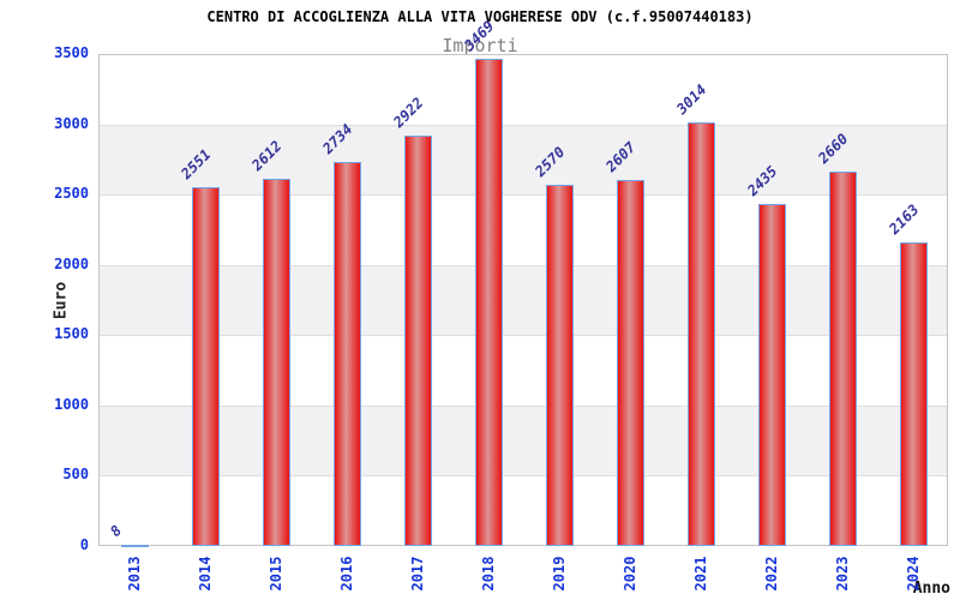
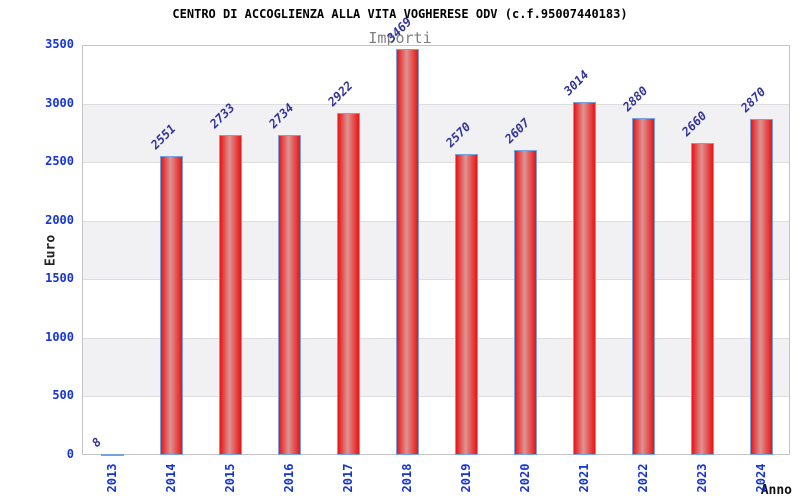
2015: 2612 -> 2733
2022: 2435 -> 2880
2024: 2163 -> 2870
